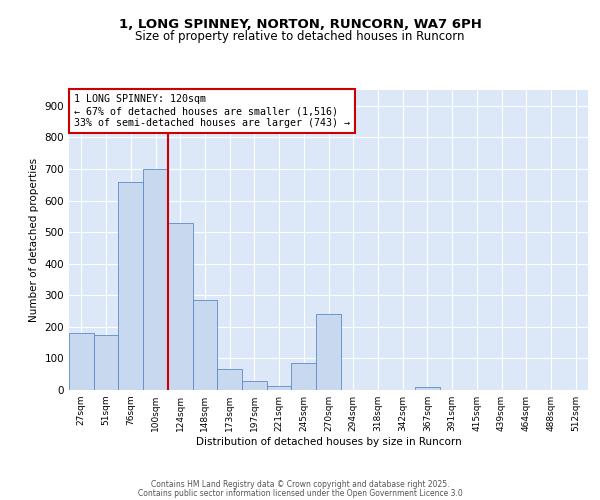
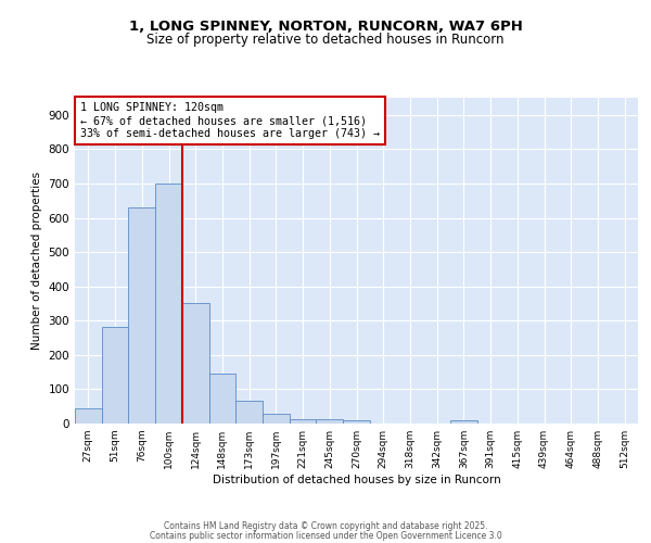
27sqm: 180 -> 43
51sqm: 175 -> 283
76sqm: 660 -> 630
124sqm: 530 -> 350
148sqm: 285 -> 145
245sqm: 85 -> 12
270sqm: 240 -> 10
